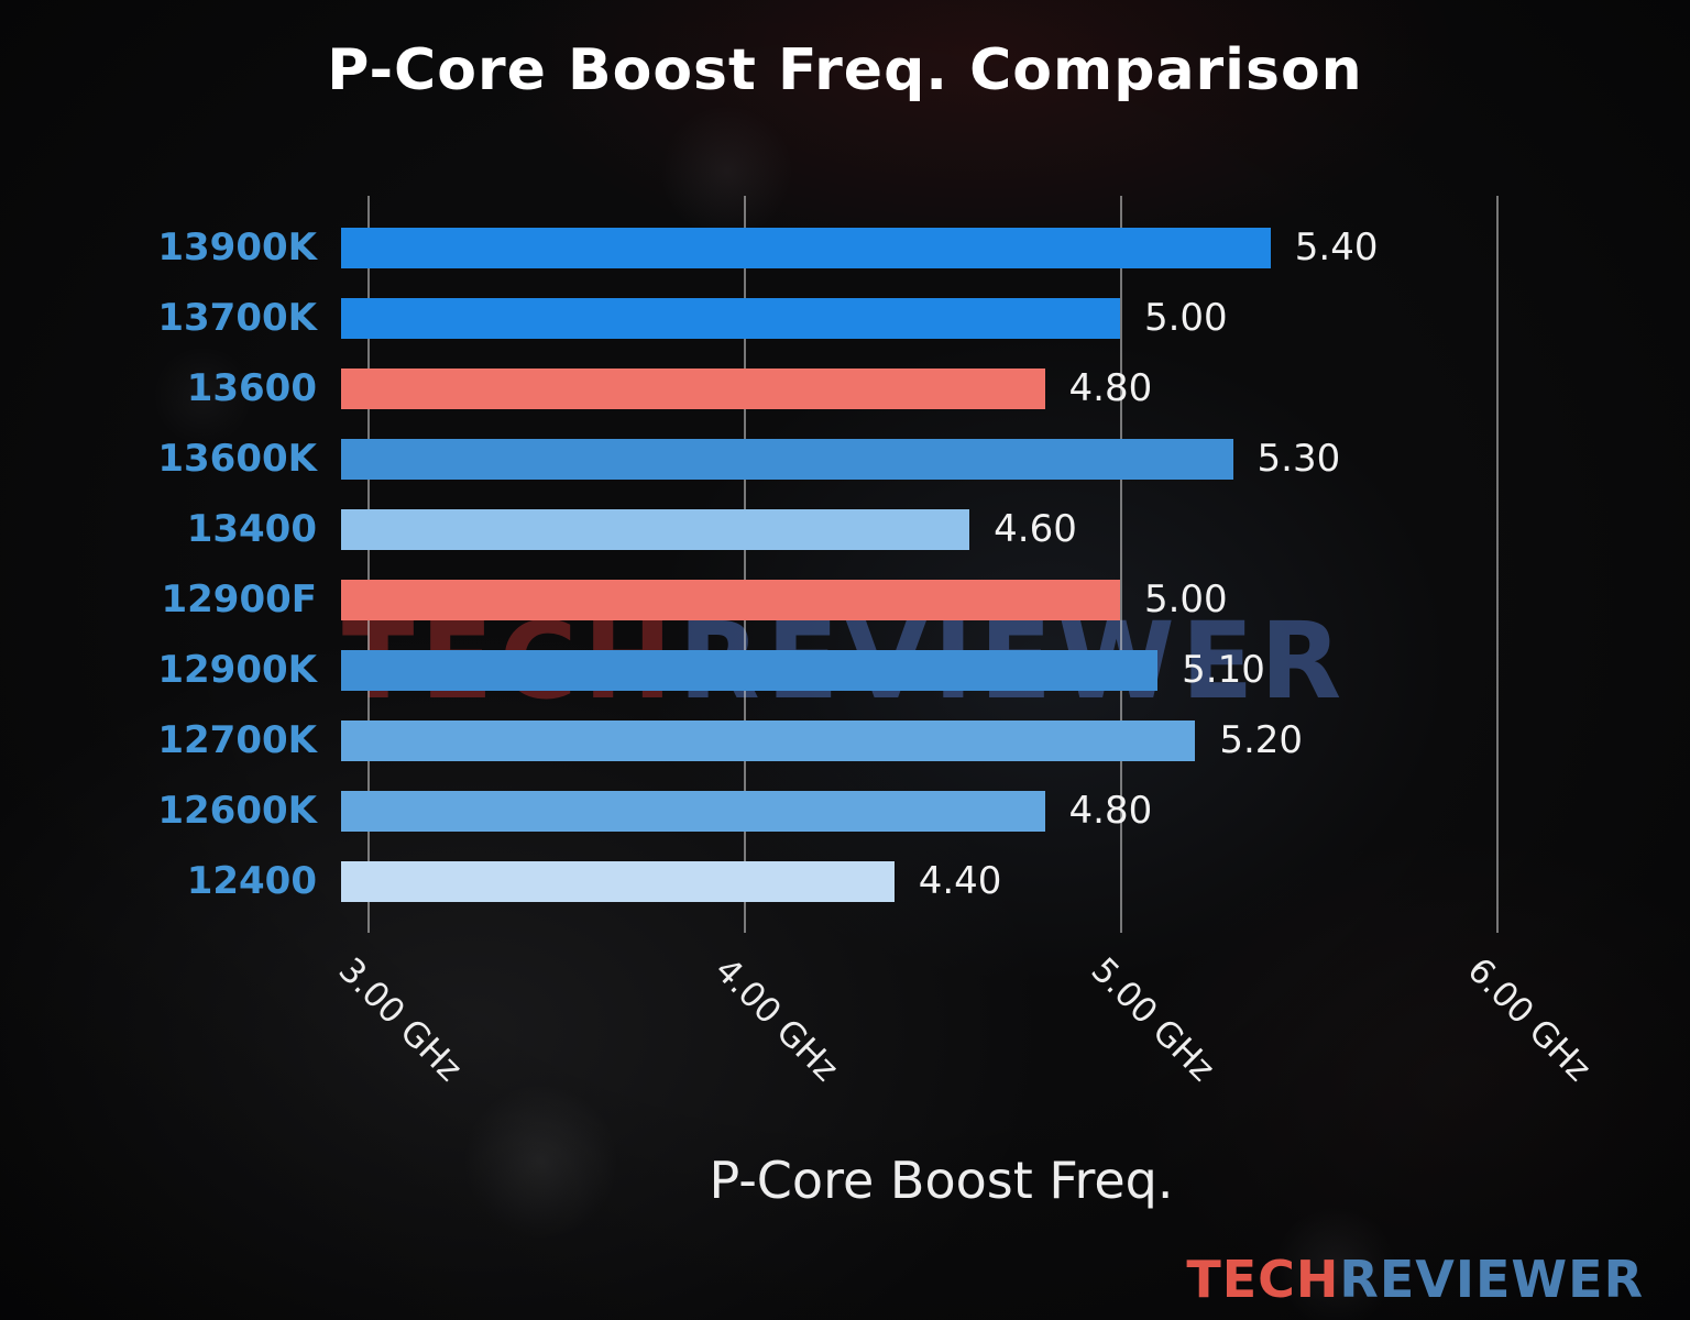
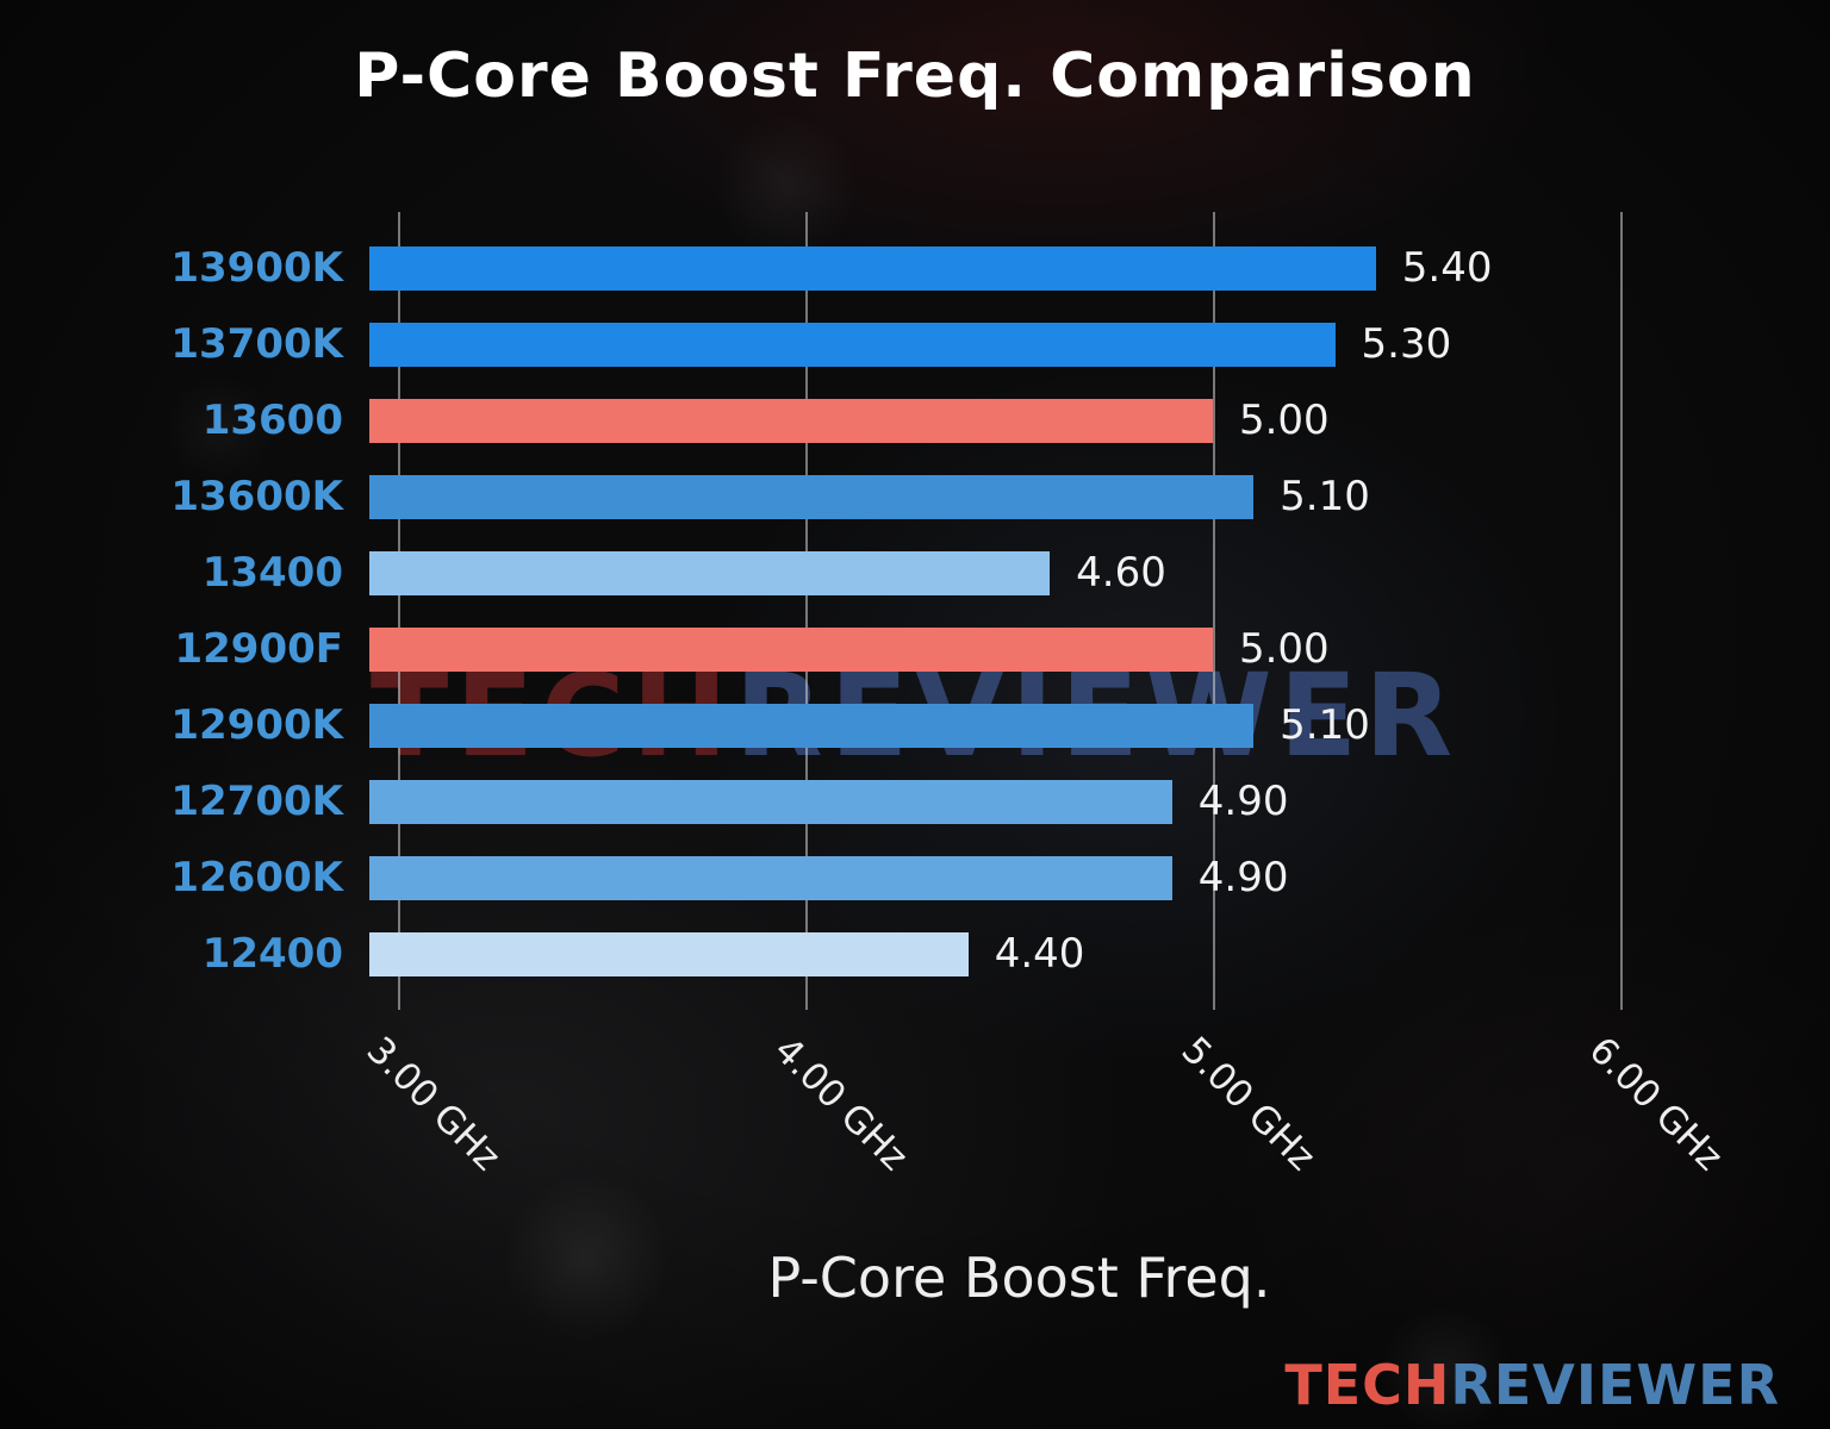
13700K: 5.00 -> 5.30
13600: 4.80 -> 5.00
13600K: 5.30 -> 5.10
12700K: 5.20 -> 4.90
12600K: 4.80 -> 4.90
